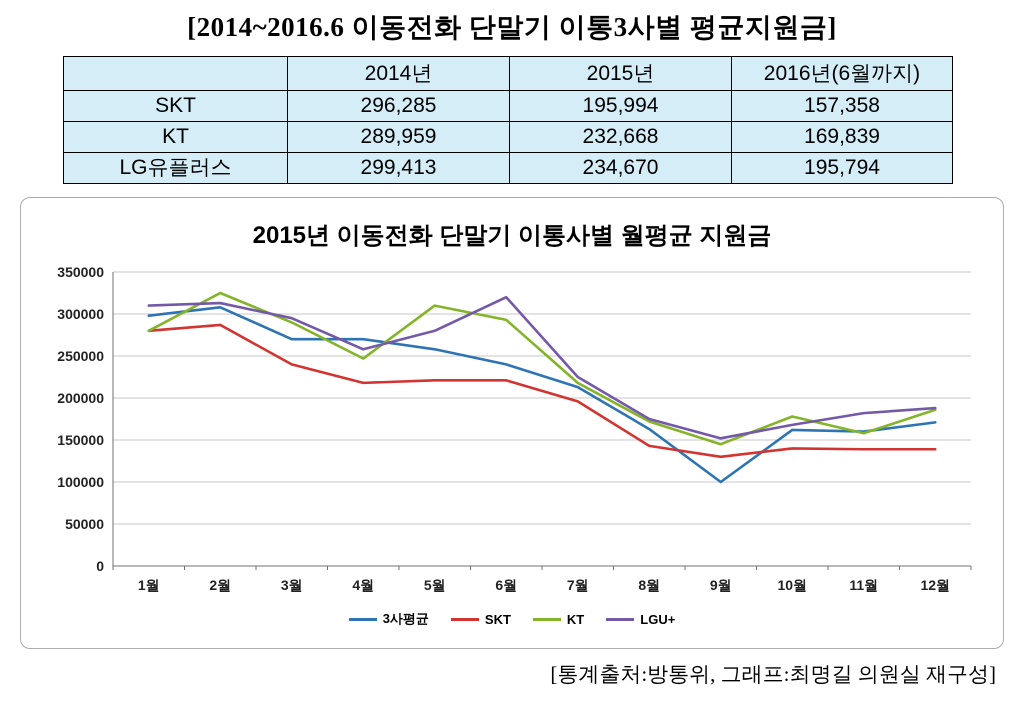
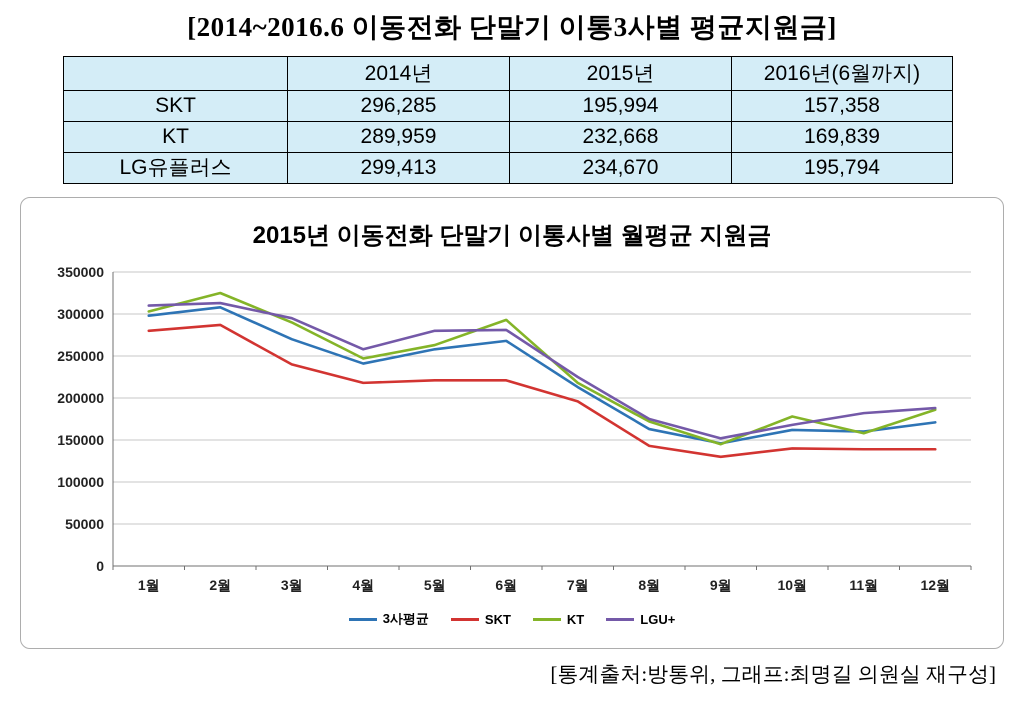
KT/1월: 280000 -> 300000
3사평균/4월: 270000 -> 240000
KT/5월: 310000 -> 260000
3사평균/6월: 240000 -> 270000
LGU+/6월: 320000 -> 280000
3사평균/9월: 100000 -> 150000
